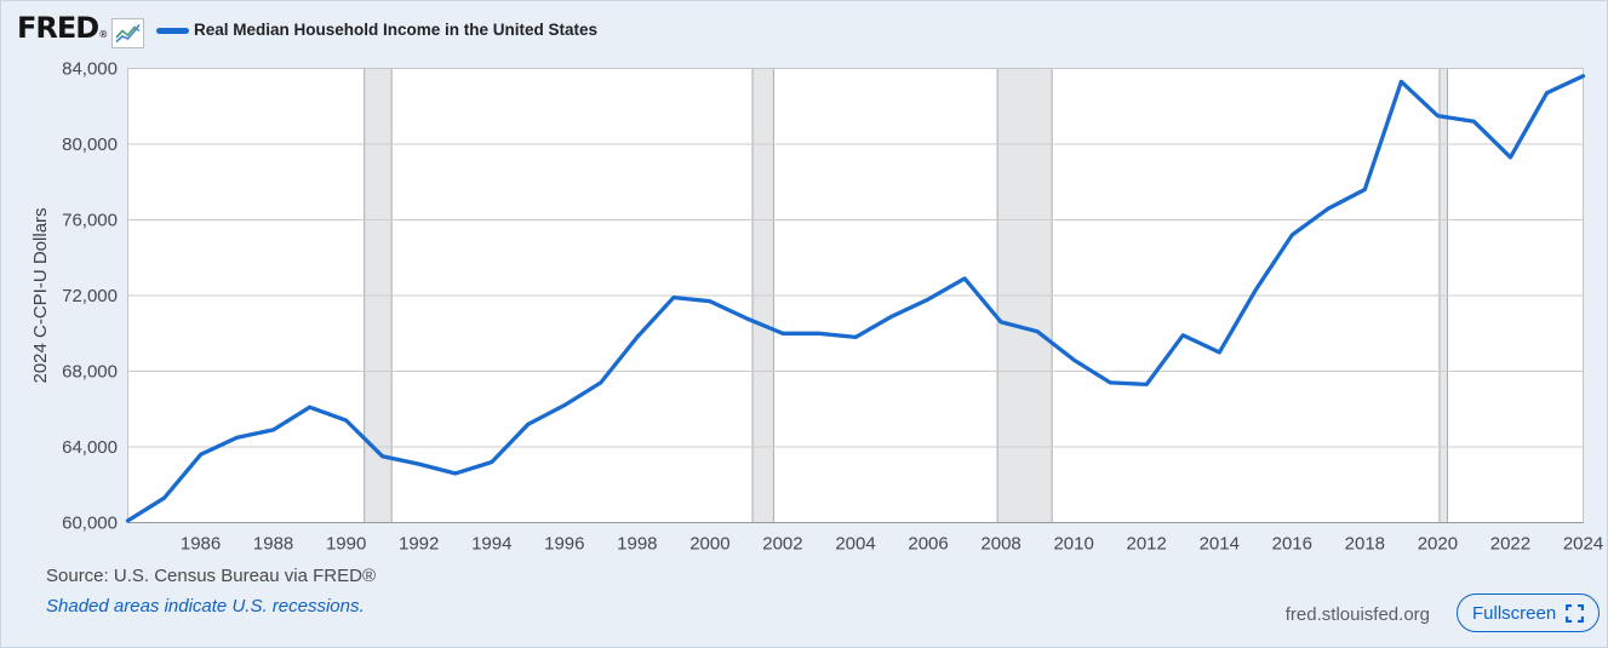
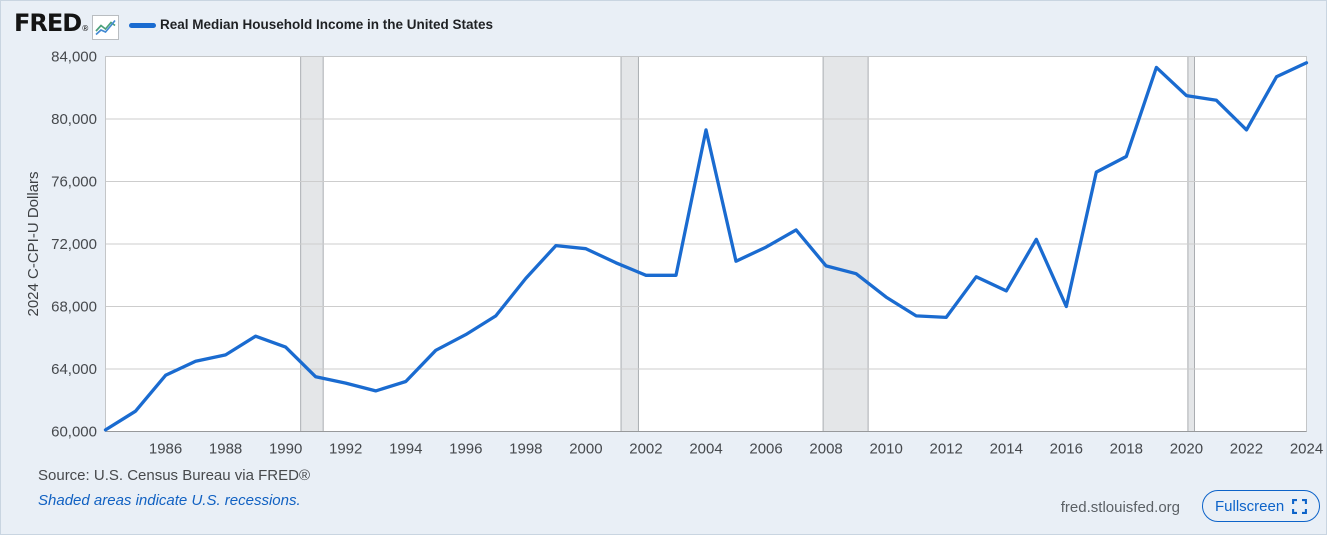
2004: 69800 -> 79300
2016: 75200 -> 68000
